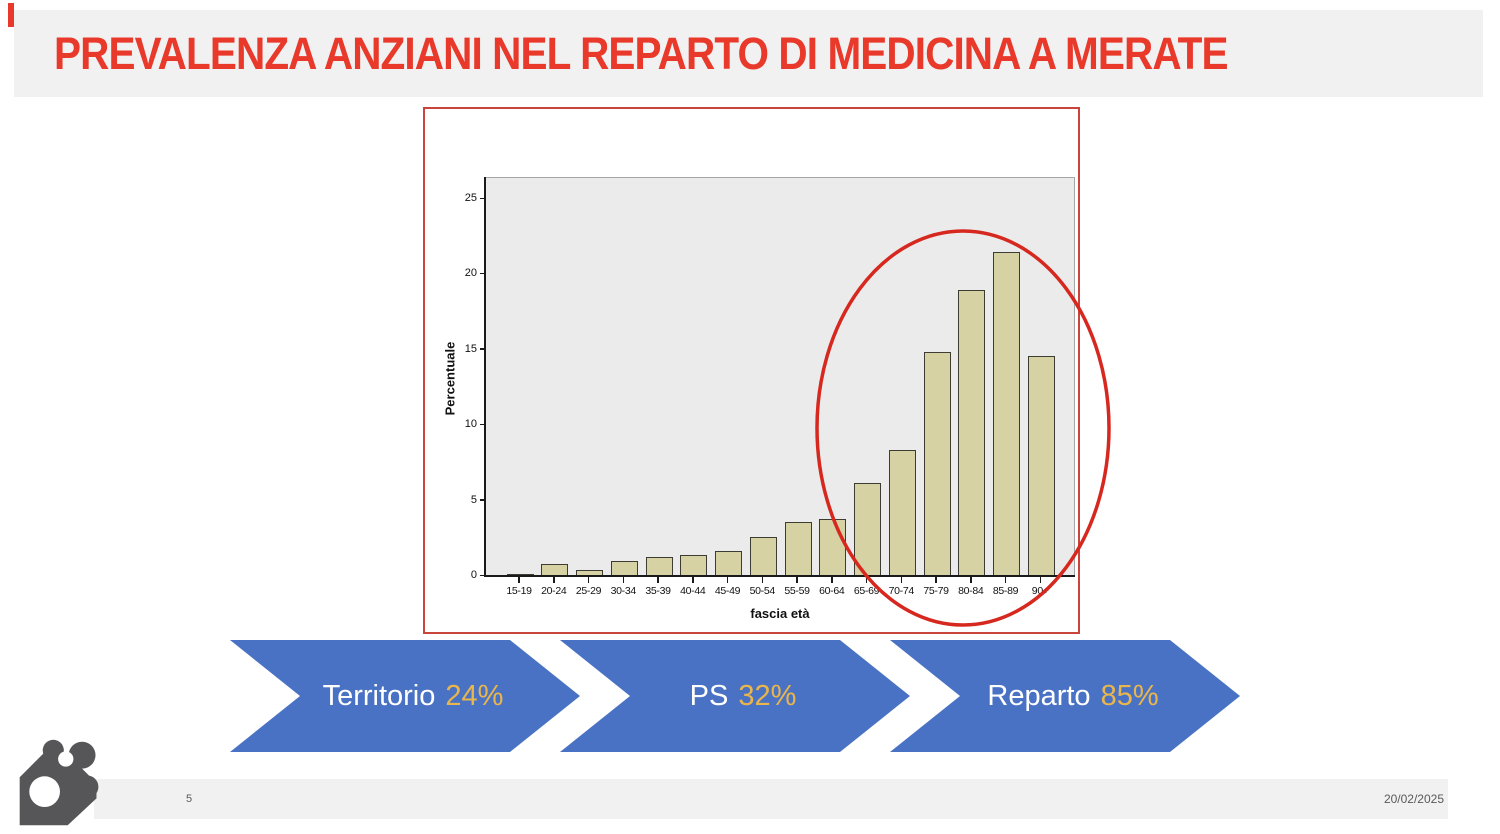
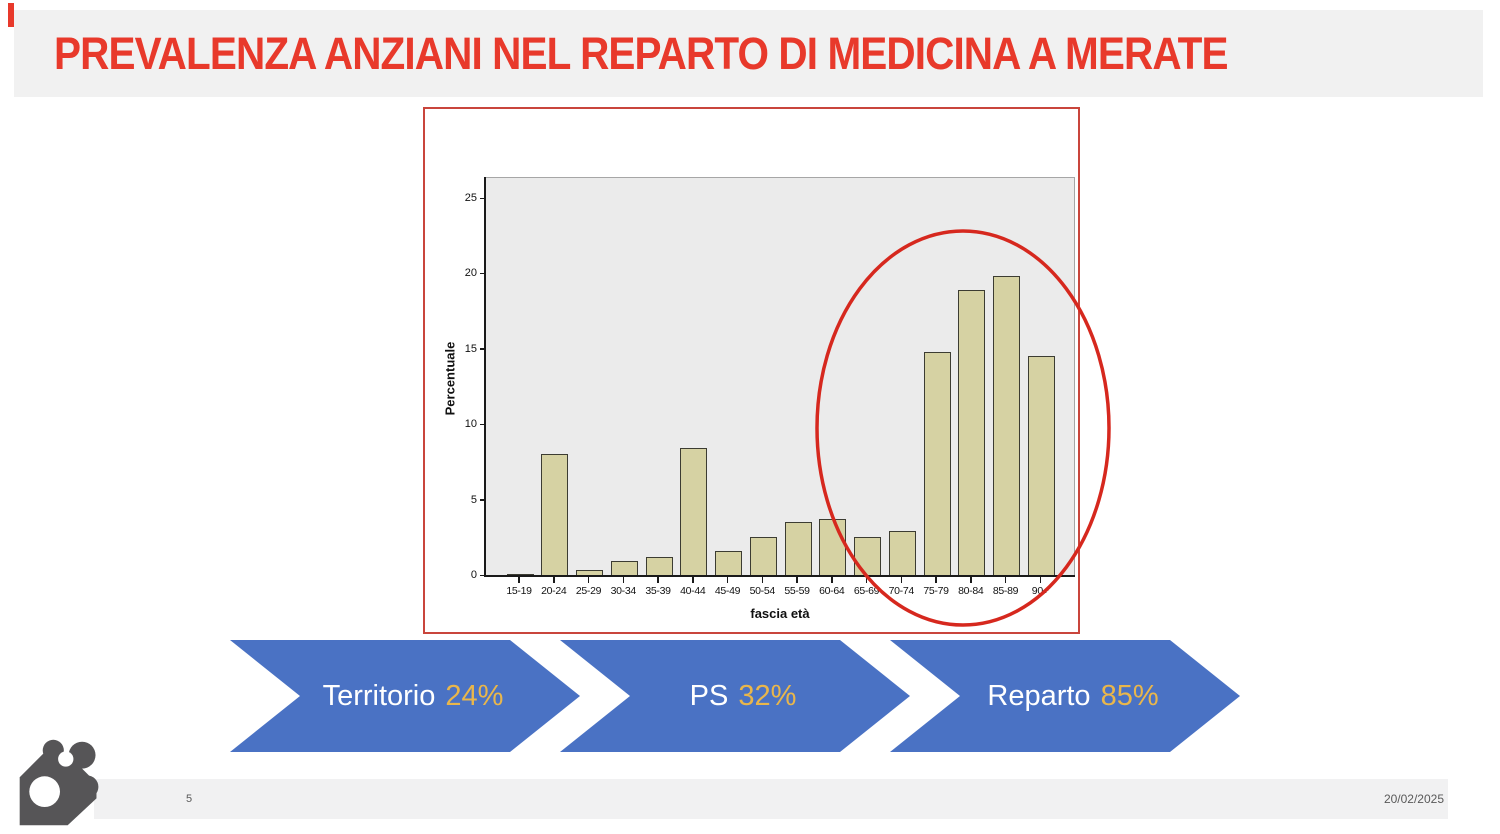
20-24: 0.7 -> 8.0
40-44: 1.3 -> 8.4
65-69: 6.1 -> 2.5
70-74: 8.3 -> 2.9
85-89: 21.4 -> 19.8
